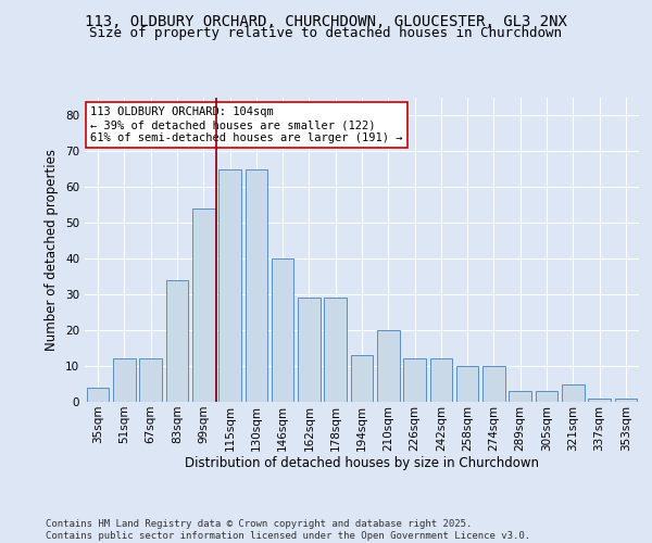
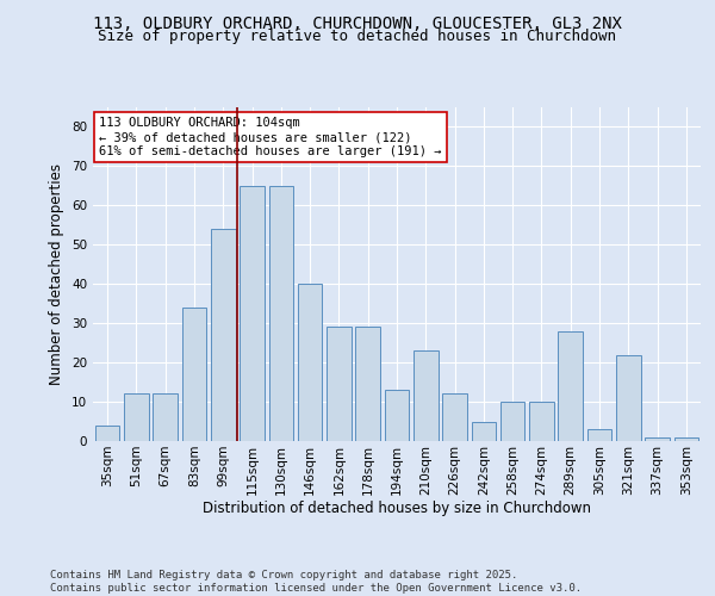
210sqm: 20 -> 23
242sqm: 12 -> 5
289sqm: 3 -> 28
321sqm: 5 -> 22
